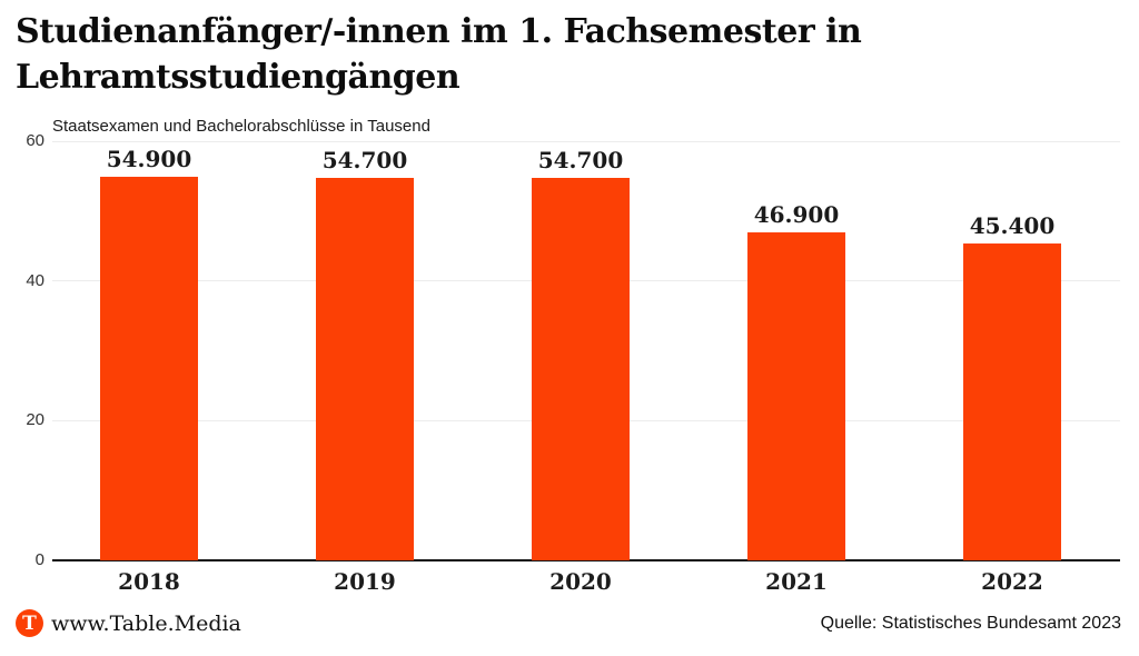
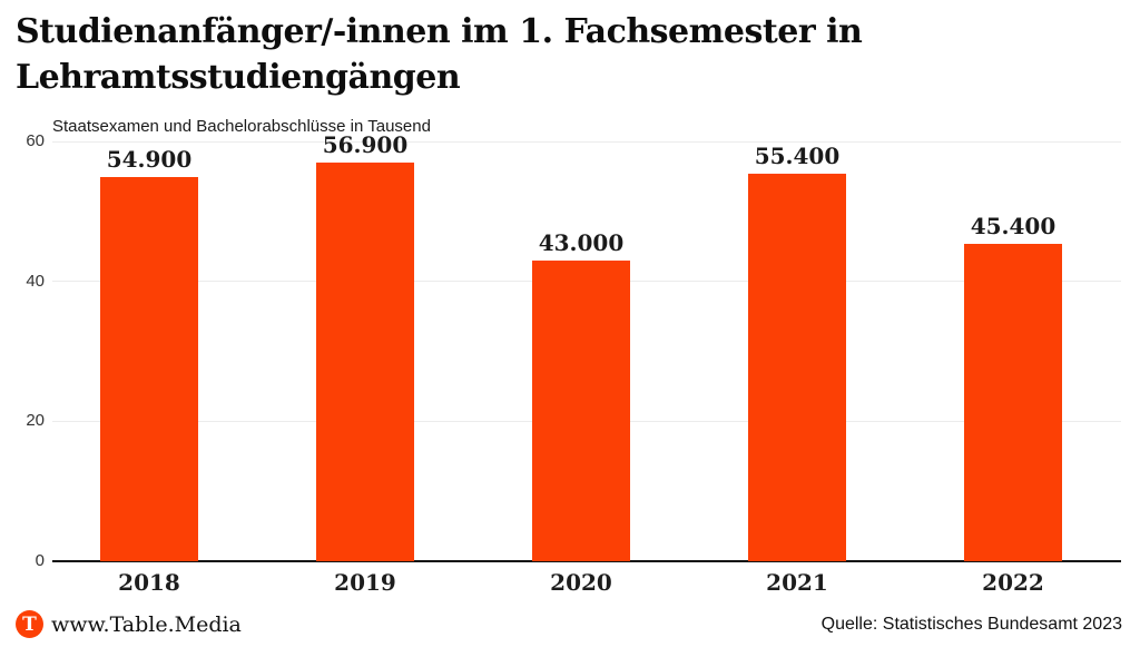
2019: 54.700 -> 56.900
2020: 54.700 -> 43.000
2021: 46.900 -> 55.400
